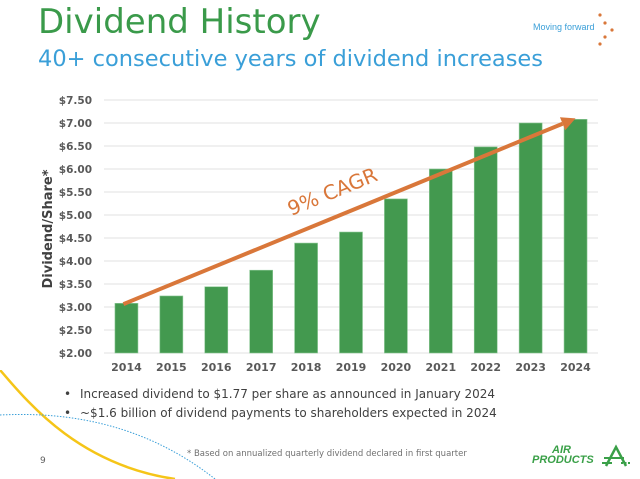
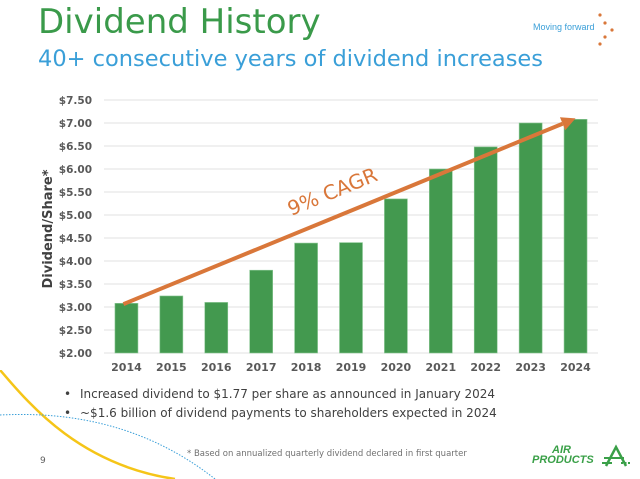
2016: $3.4 -> $3.1
2019: $4.6 -> $4.4
